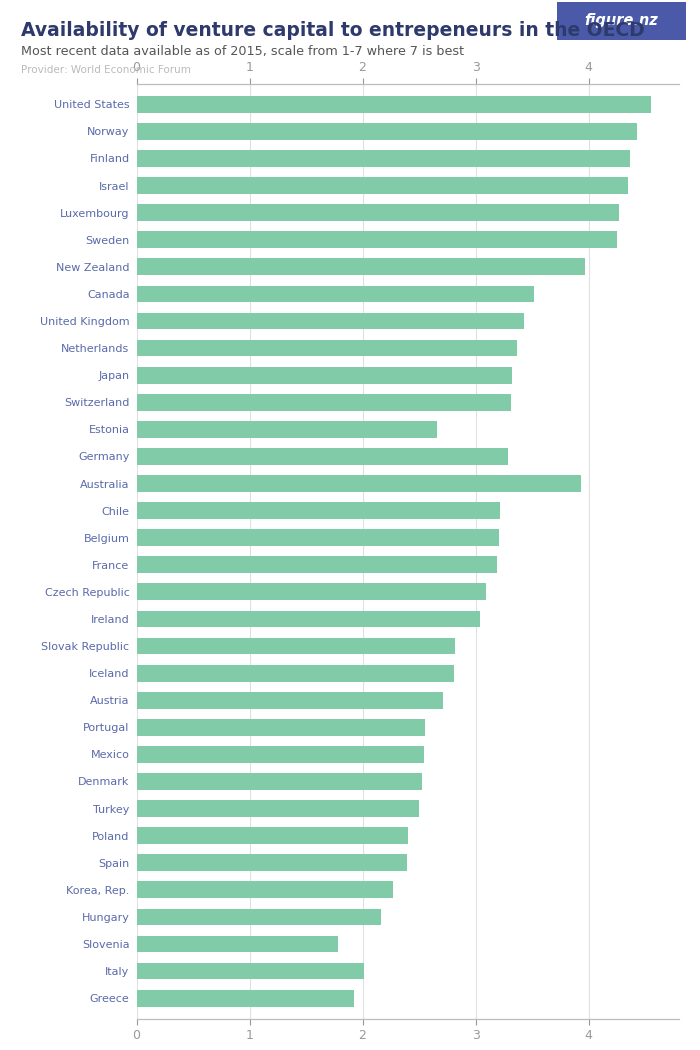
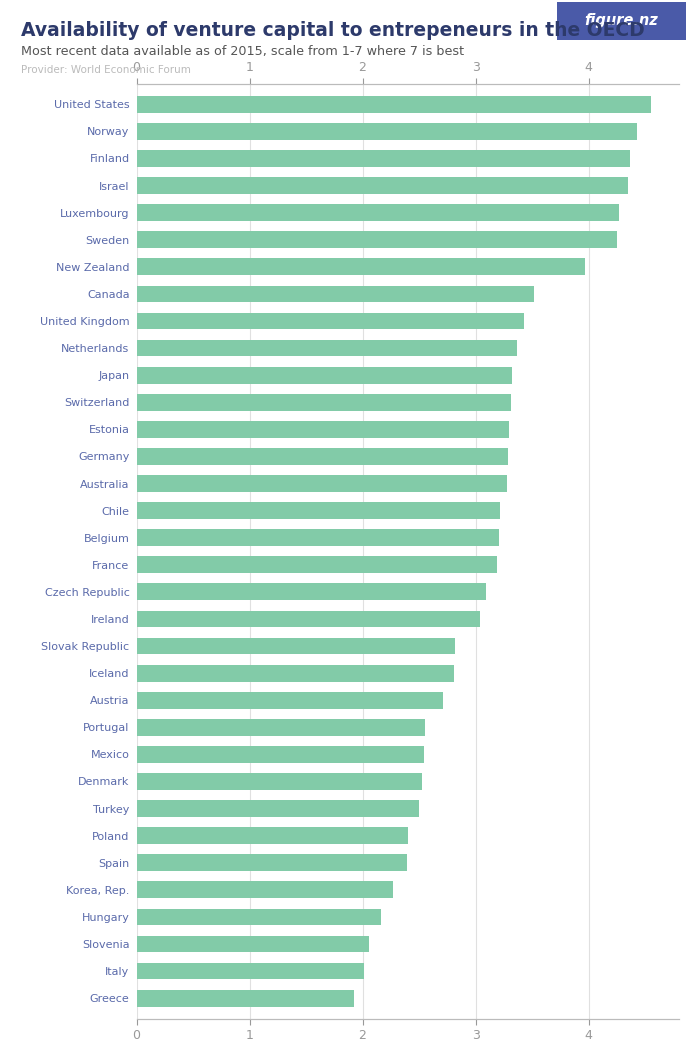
Estonia: 2.66 -> 3.30
Australia: 3.93 -> 3.28
Slovenia: 1.78 -> 2.06
